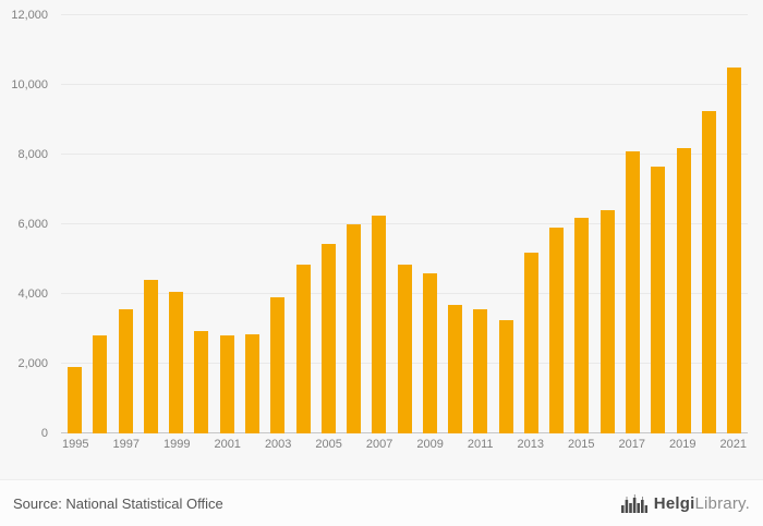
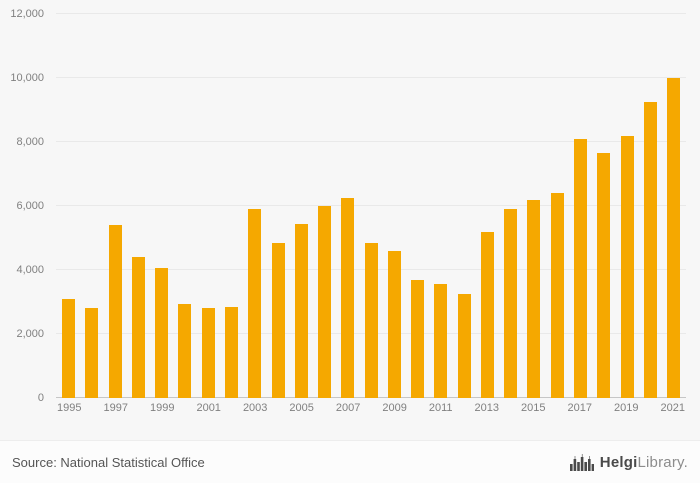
1995: 1900 -> 3100
1997: 3600 -> 5400
2003: 3900 -> 5900
2021: 10500 -> 10000
